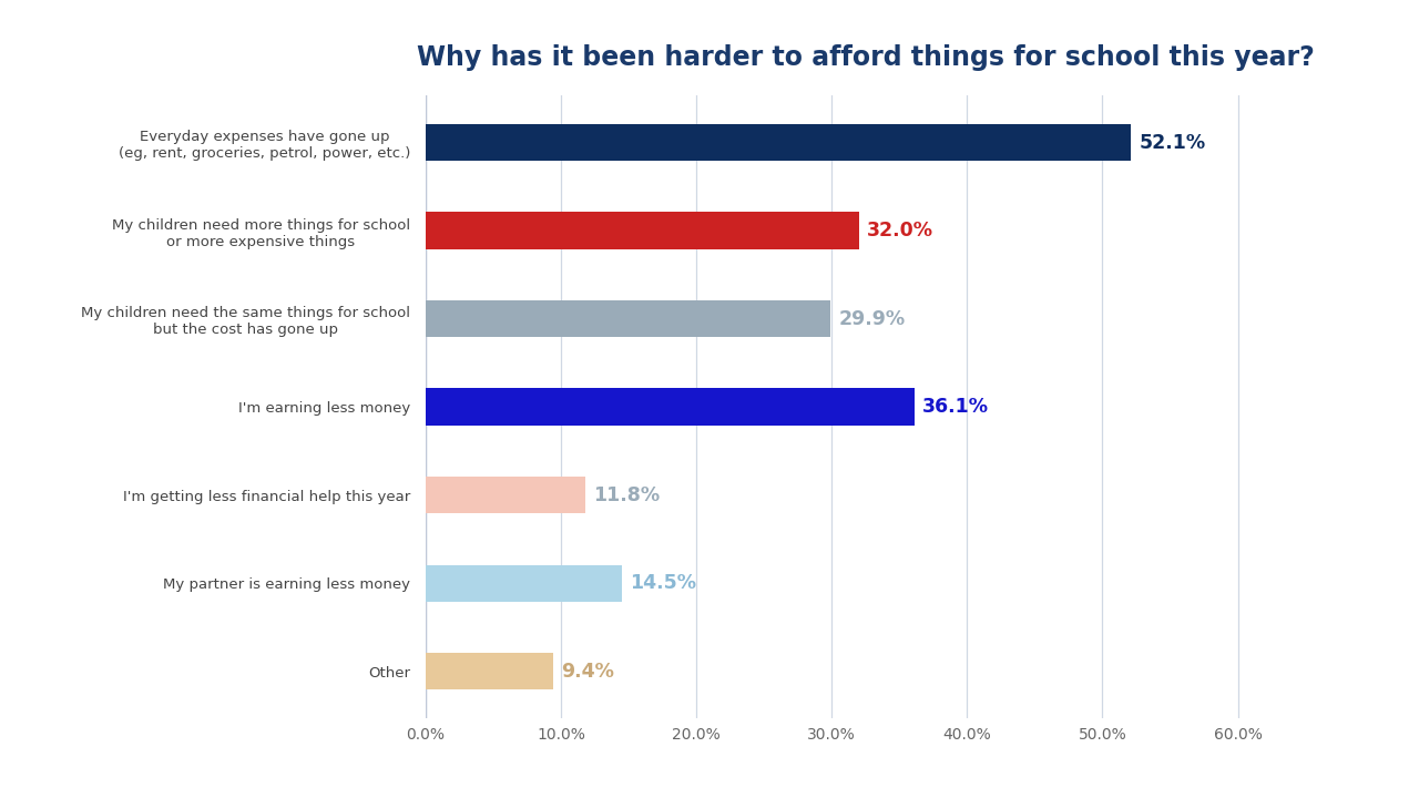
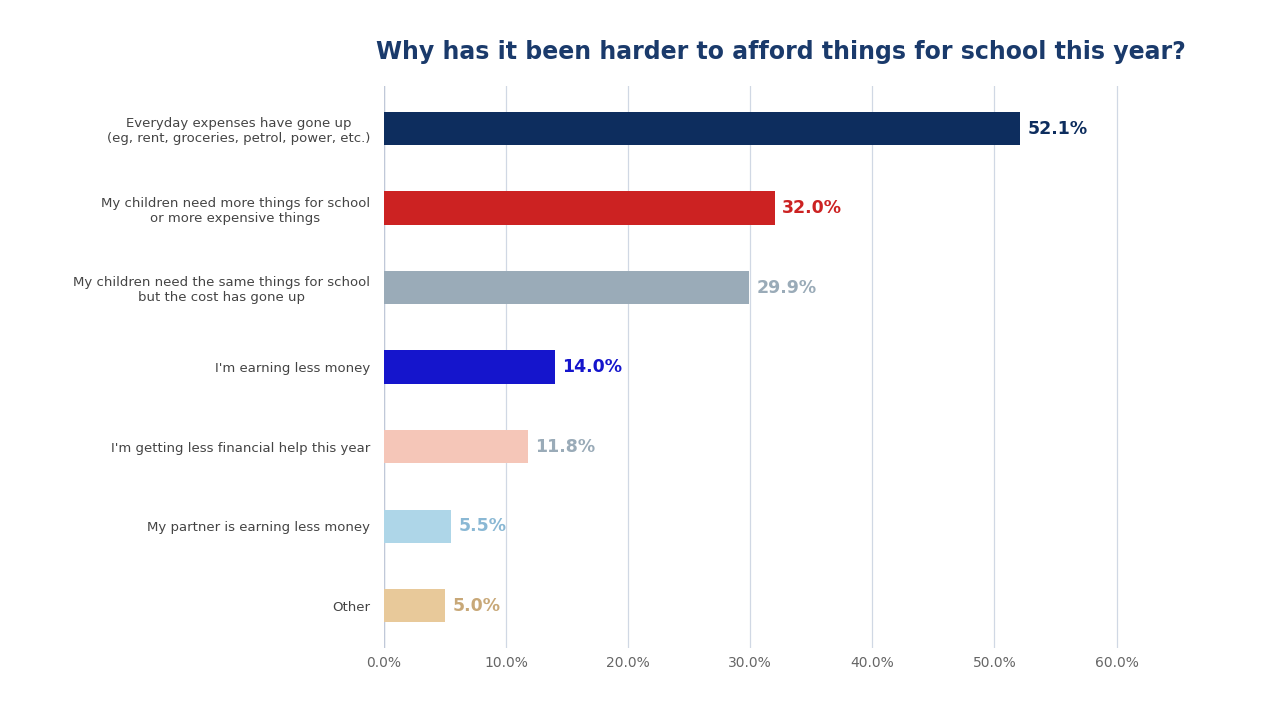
I'm earning less money: 36.1% -> 14.0%
My partner is earning less money: 14.5% -> 5.5%
Other: 9.4% -> 5.0%
